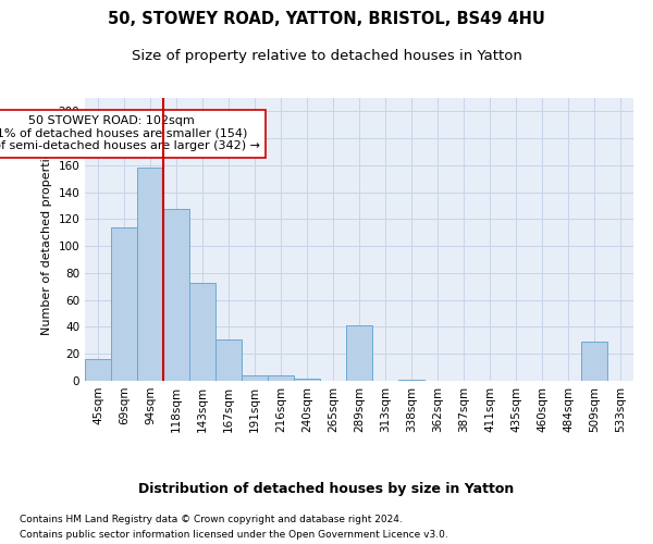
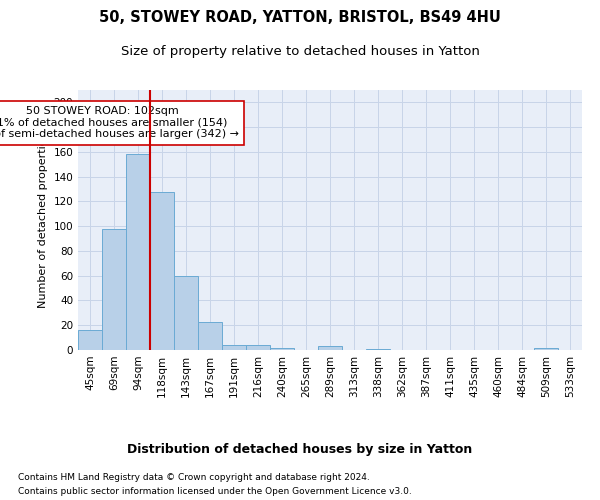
69sqm: 114 -> 98
143sqm: 73 -> 60
167sqm: 31 -> 23
289sqm: 41 -> 3
509sqm: 29 -> 2
